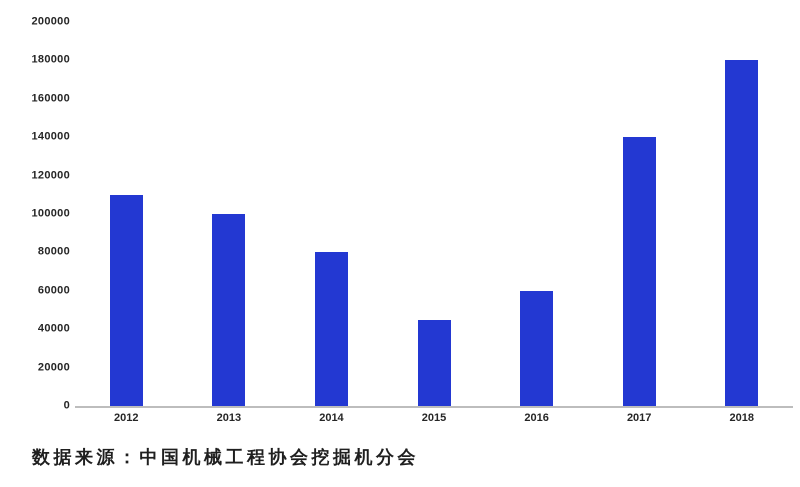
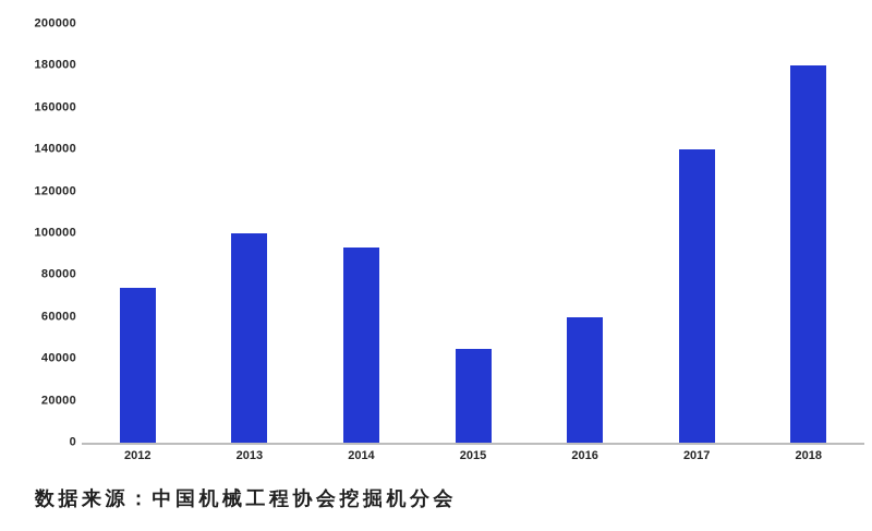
2012: 110000 -> 74000
2014: 80000 -> 93000
